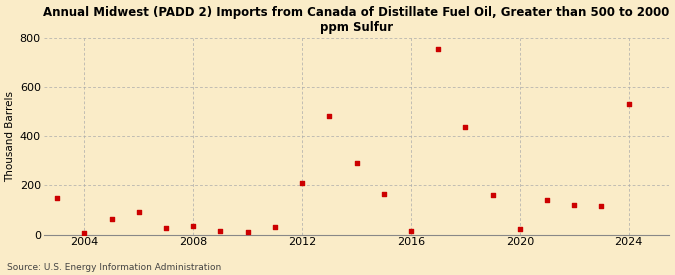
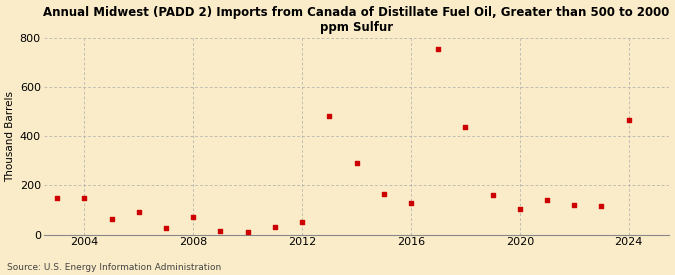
2004: 8 -> 150
2008: 35 -> 70
2012: 210 -> 50
2016: 15 -> 130
2020: 25 -> 105
2024: 530 -> 465
